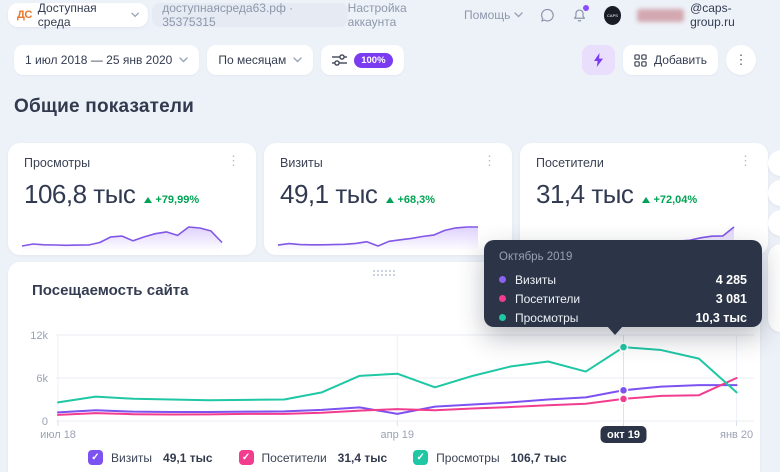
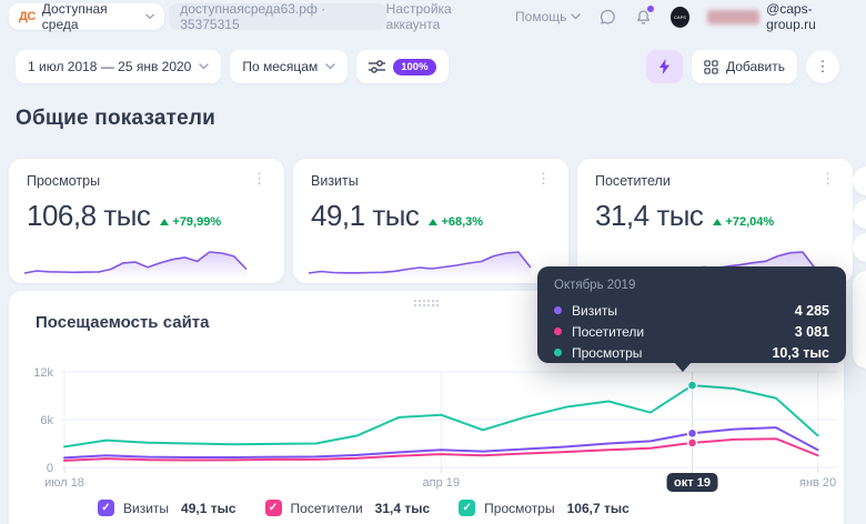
Визиты/апр 19: 1k -> 2k
Визиты/янв 20: 5k -> 2k
Посетители/янв 20: 6k -> 2k
